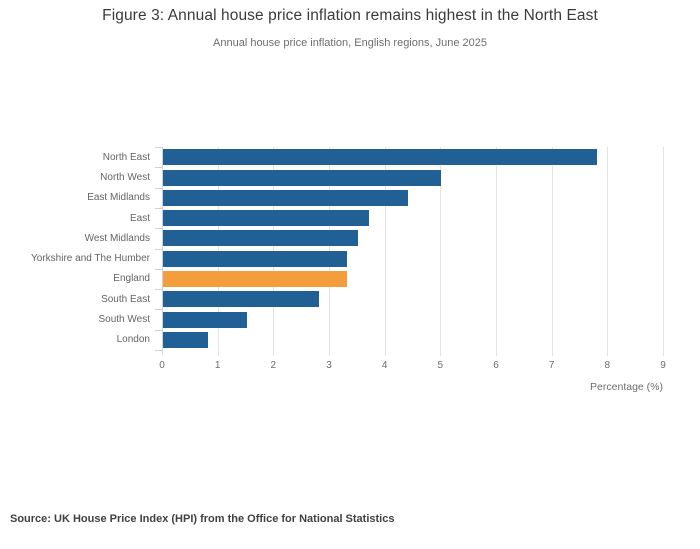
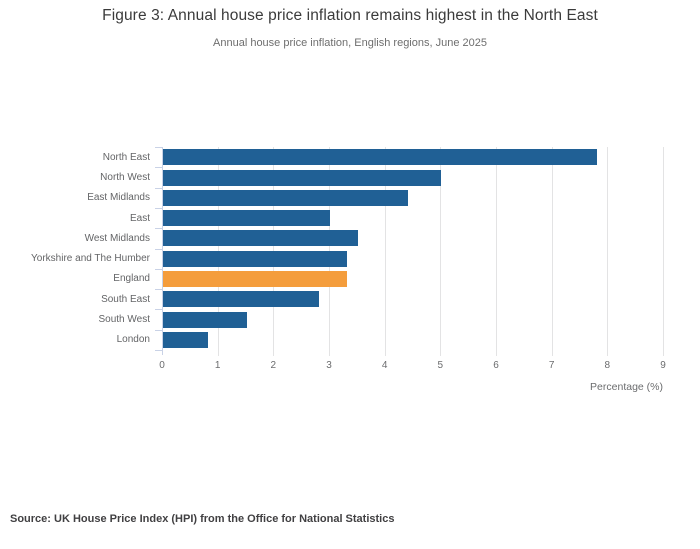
East: 3.7 -> 3.0
